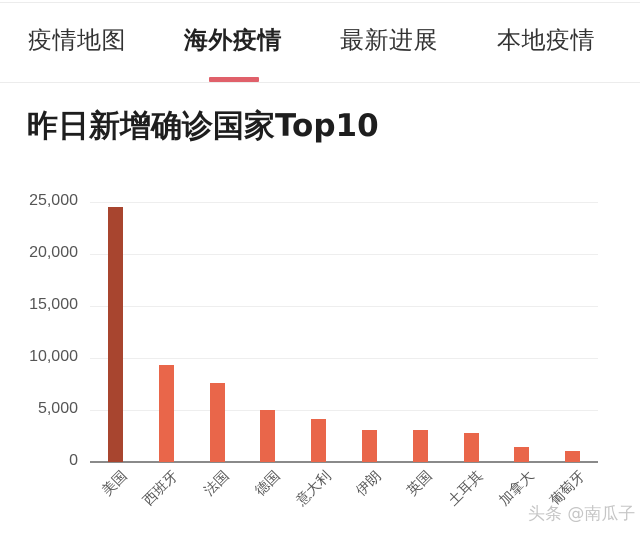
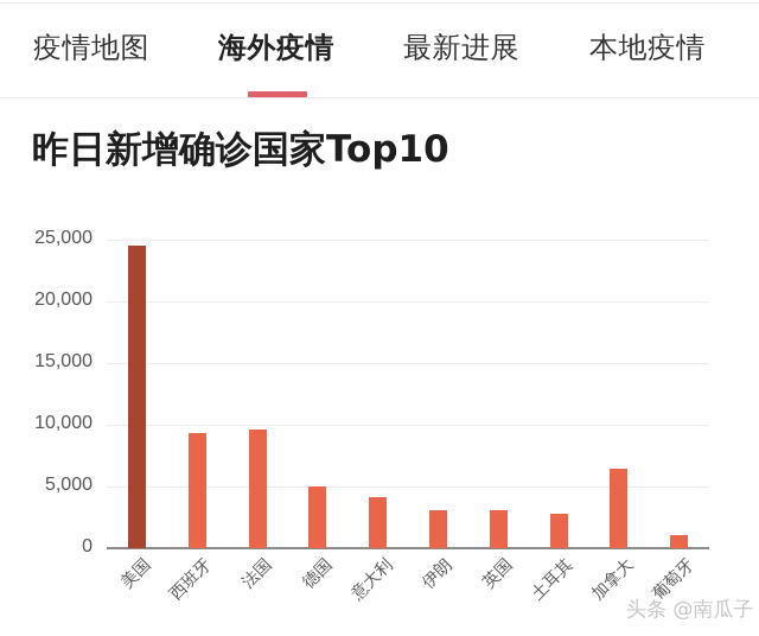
法国: 7600 -> 9600
加拿大: 1400 -> 6400
